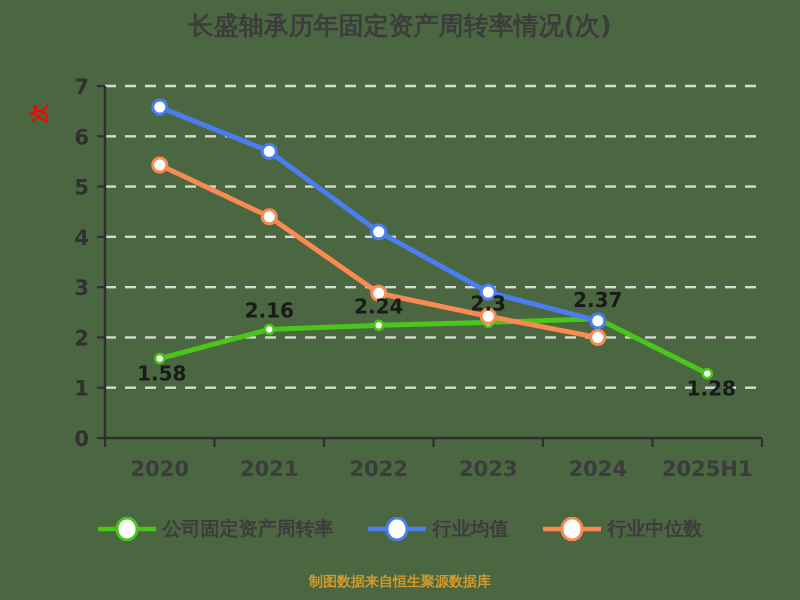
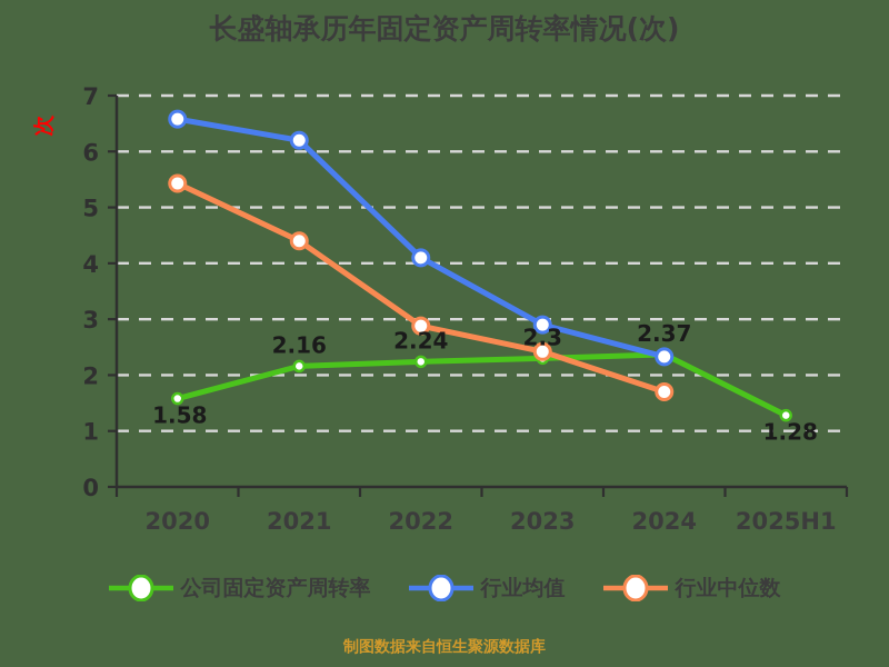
行业均值/2021: 5.7 -> 6.2
行业中位数/2024: 2.0 -> 1.7
